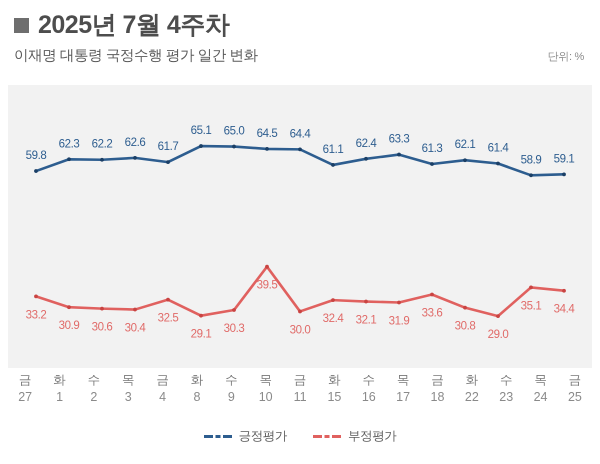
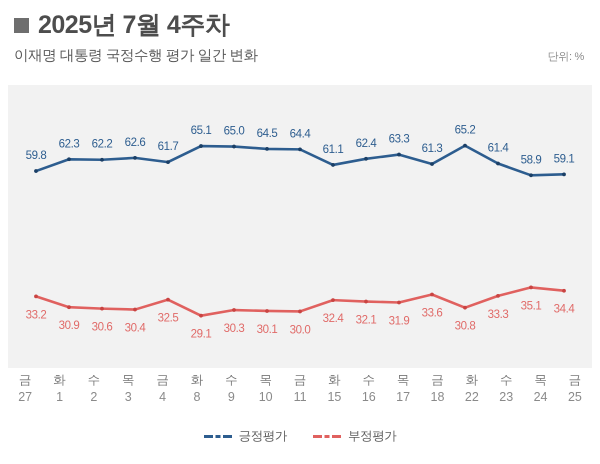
부정평가/목 10: 39.5 -> 30.1
긍정평가/화 22: 62.1 -> 65.2
부정평가/수 23: 29.0 -> 33.3
